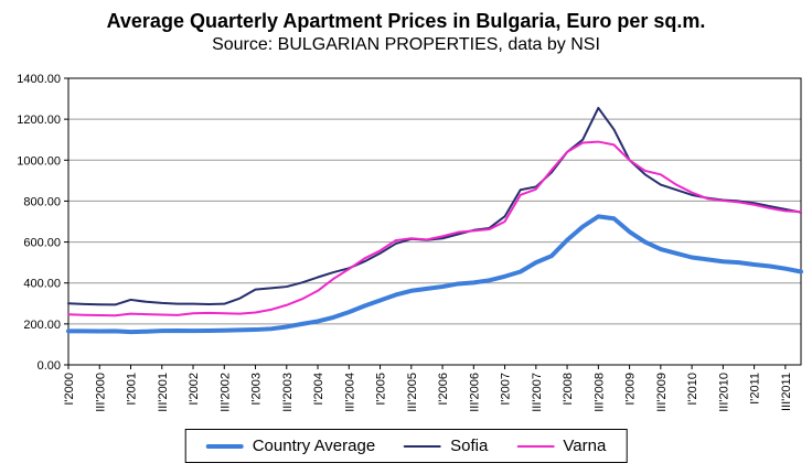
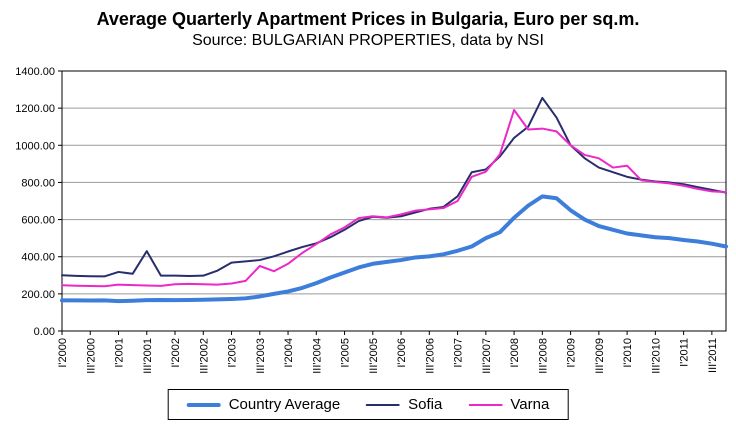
Sofia/III'2001: 300 -> 430
Varna/III'2003: 290 -> 350
Varna/I'2008: 1040 -> 1190
Varna/I'2010: 840 -> 890
